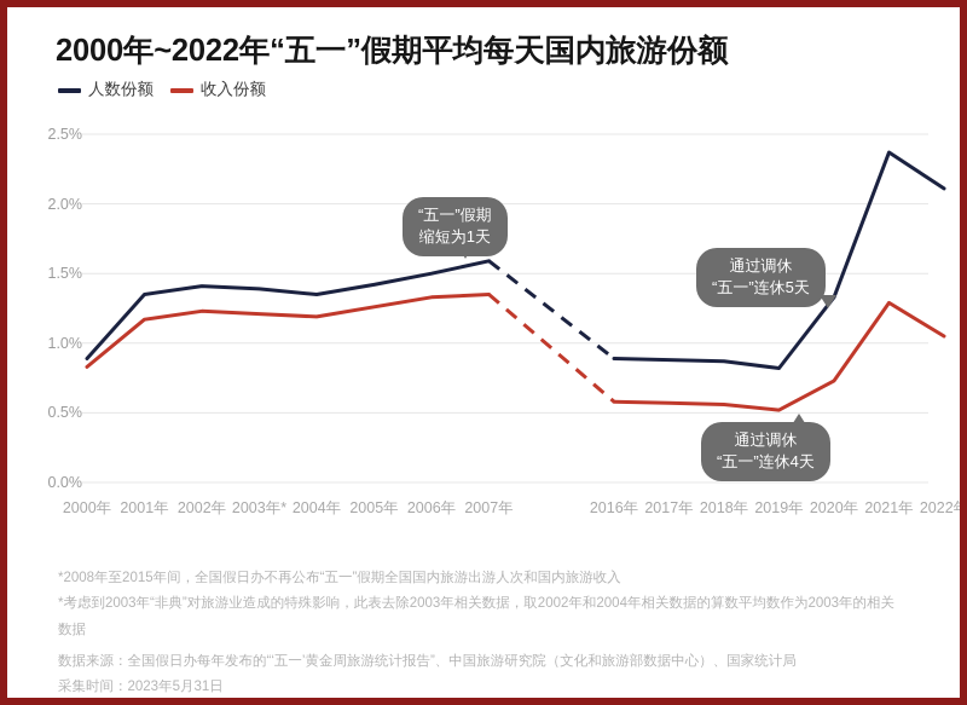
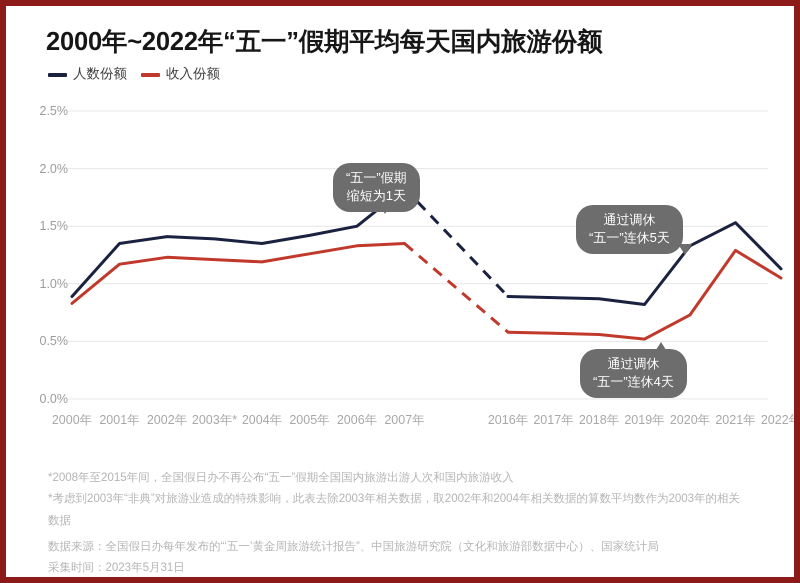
人数份额/2007年: 1.59% -> 1.83%
人数份额/2021年: 2.37% -> 1.53%
人数份额/2022年: 2.11% -> 1.13%
